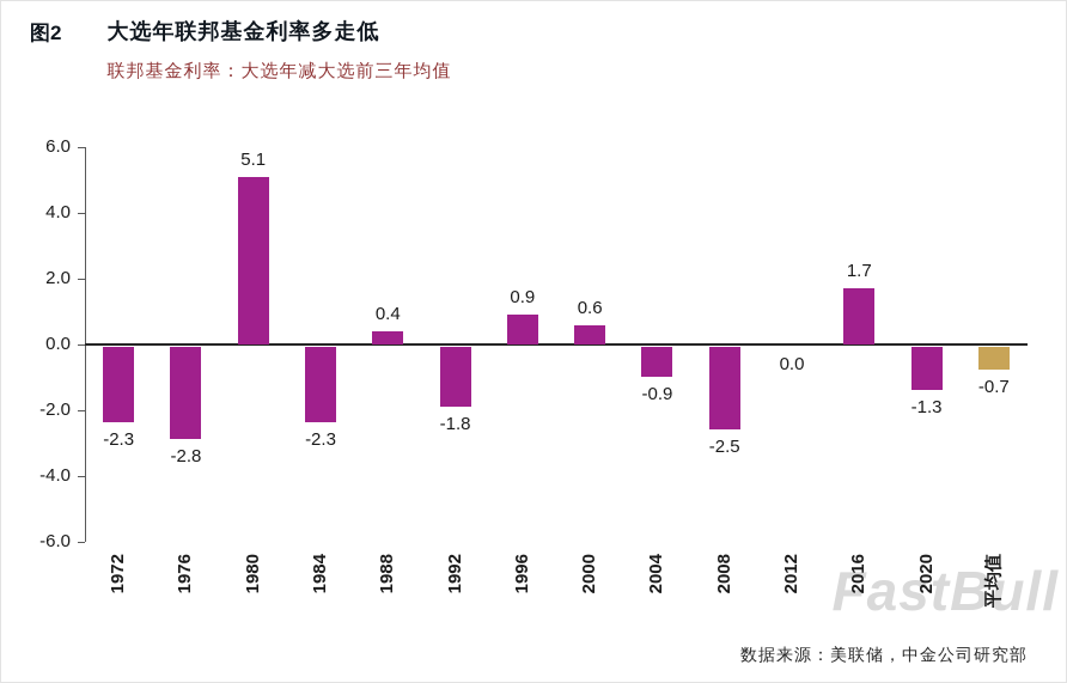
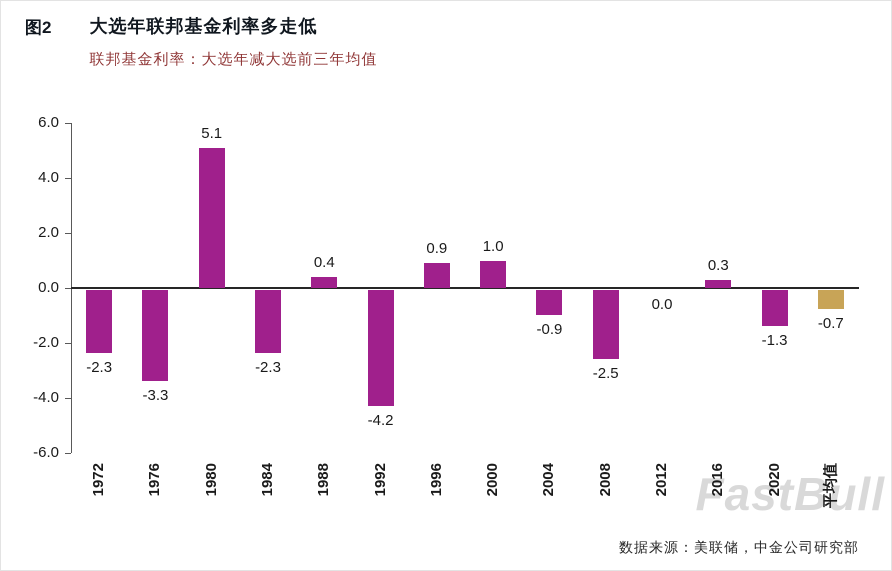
1976: -2.8 -> -3.3
1992: -1.8 -> -4.2
2000: 0.6 -> 1.0
2016: 1.7 -> 0.3
